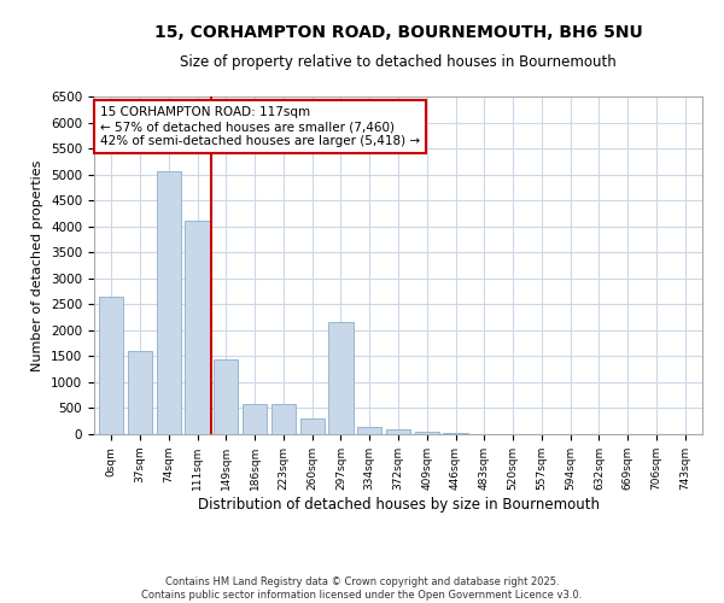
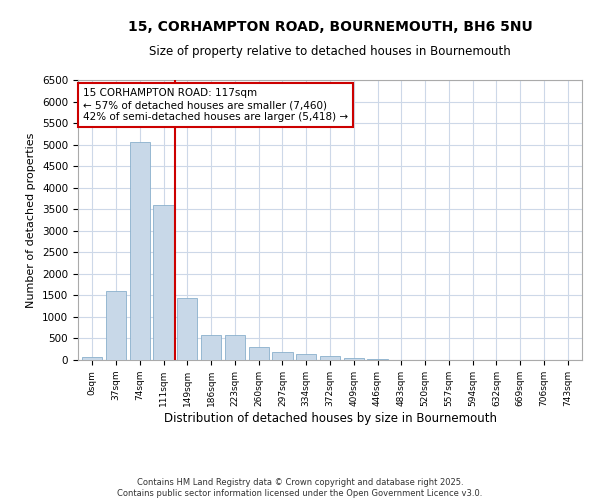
0sqm: 2650 -> 60
111sqm: 4100 -> 3600
297sqm: 2150 -> 180
